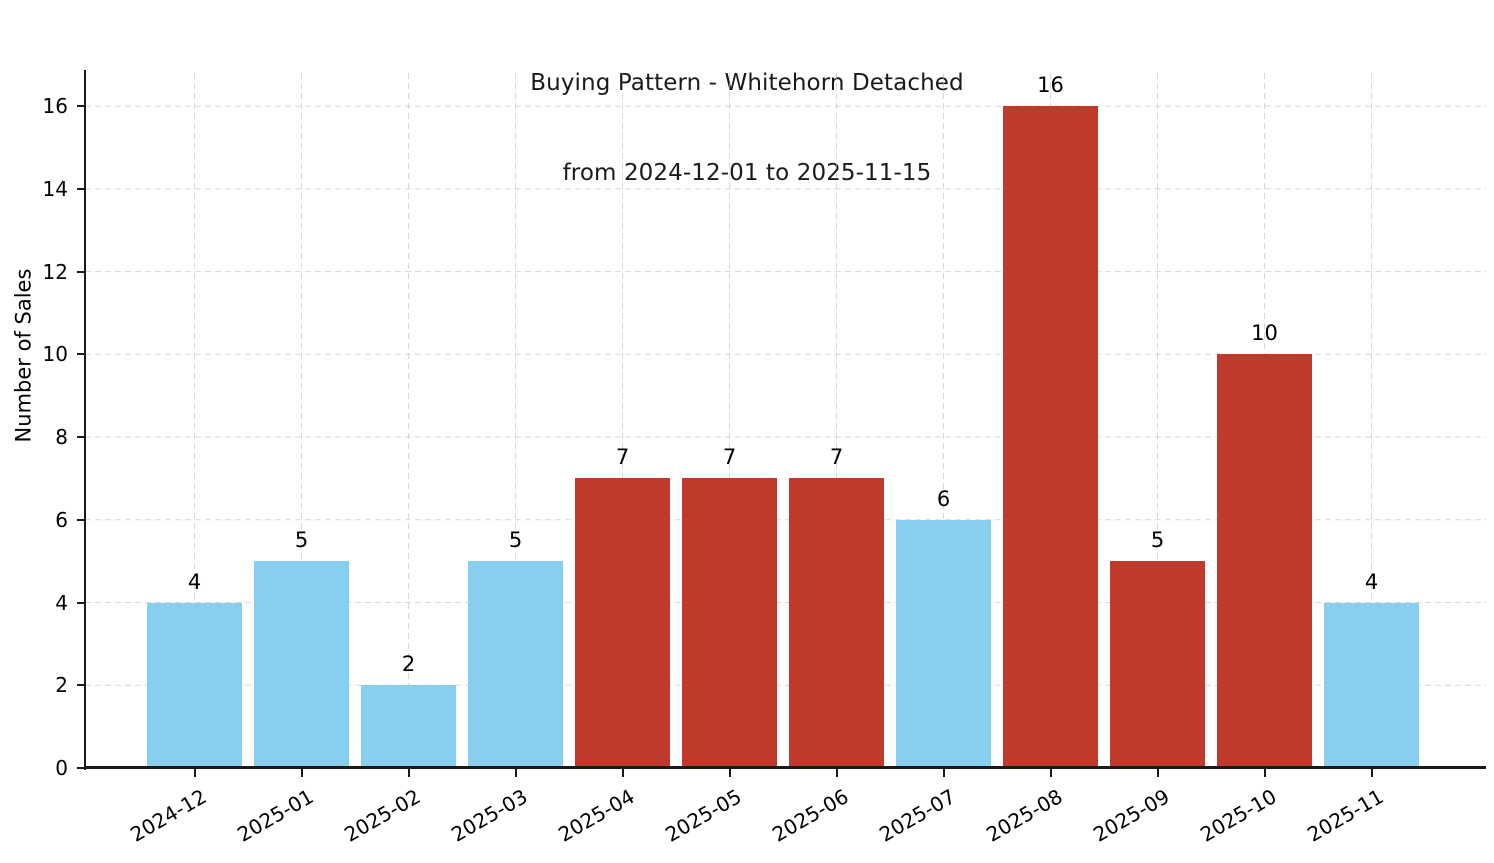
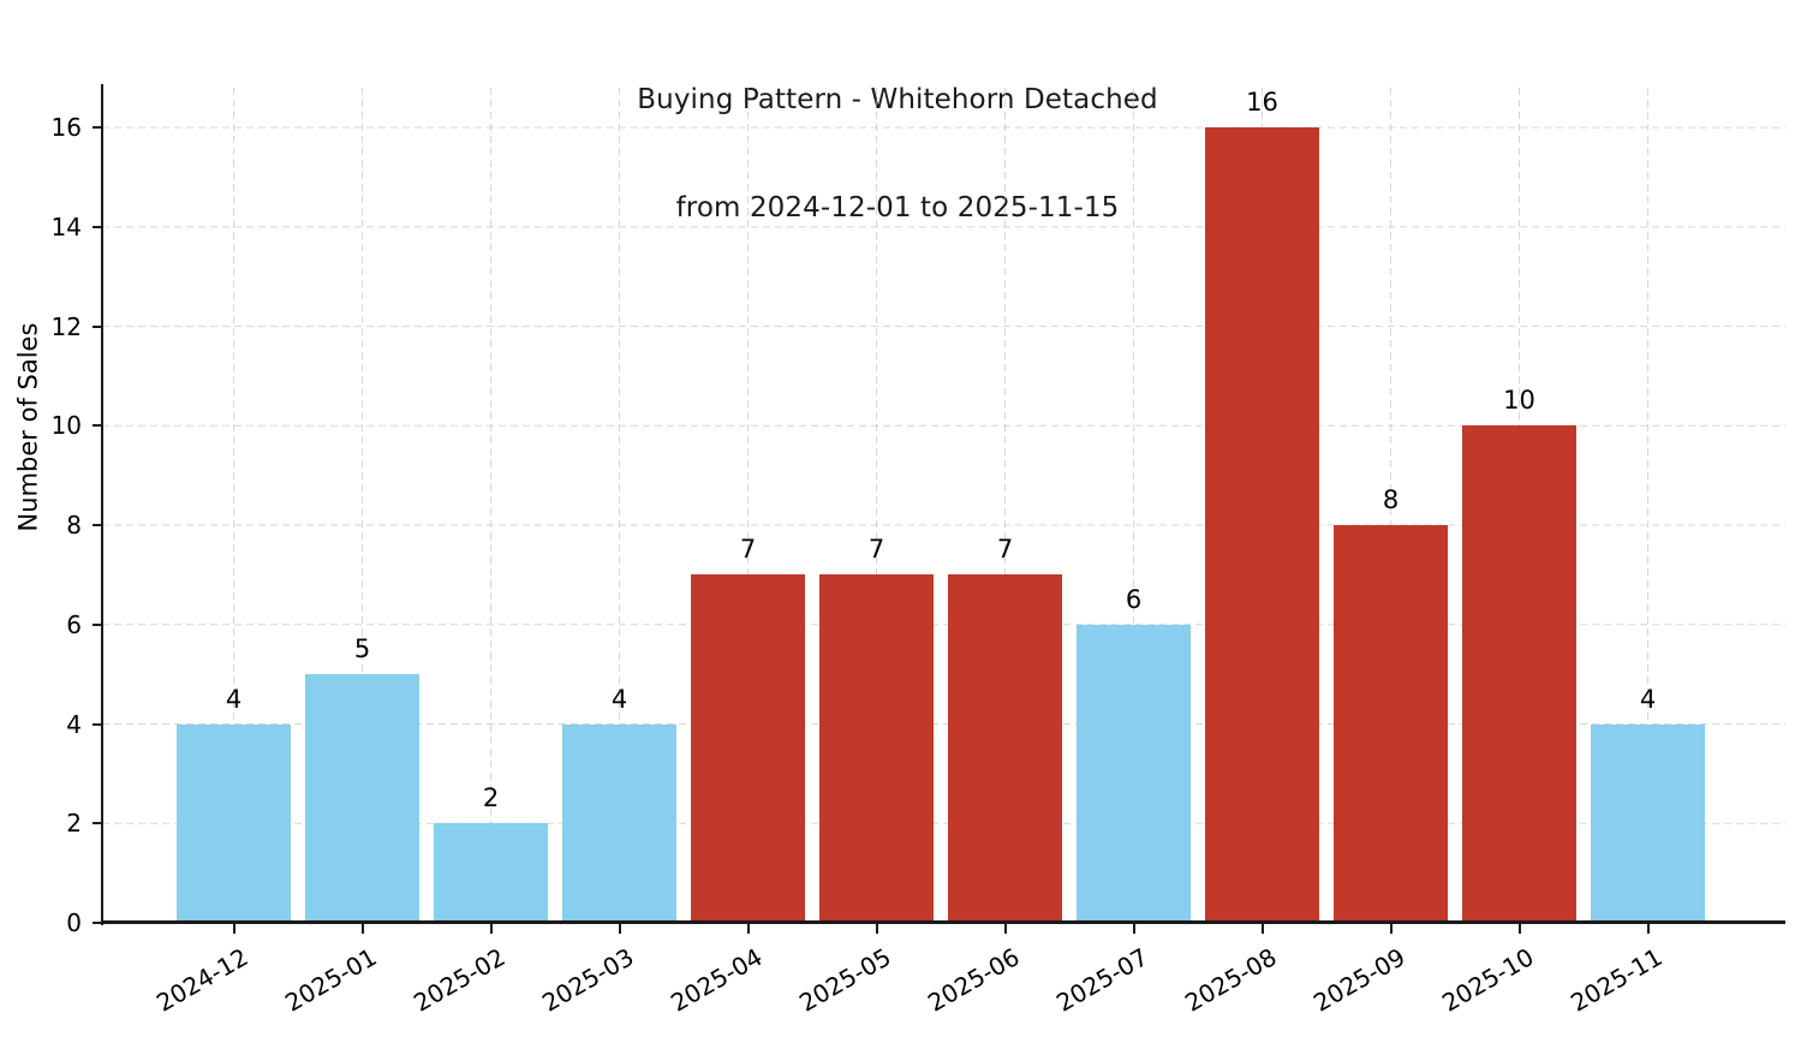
2025-03: 5 -> 4
2025-09: 5 -> 8
